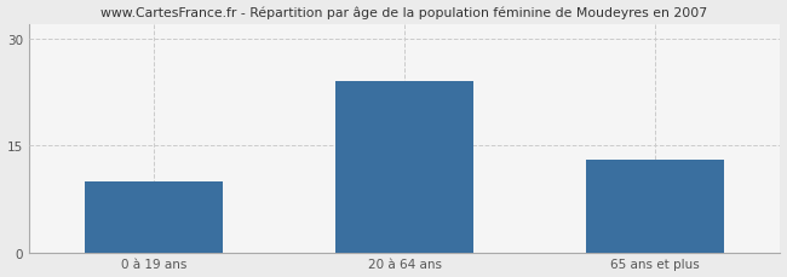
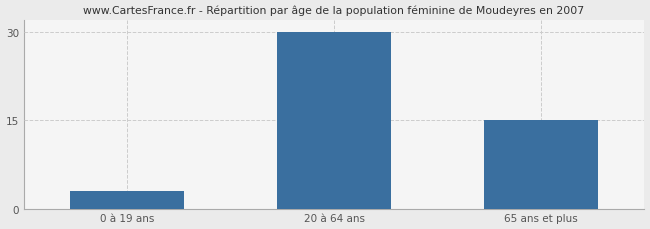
0 à 19 ans: 10 -> 3
20 à 64 ans: 24 -> 30
65 ans et plus: 13 -> 15
